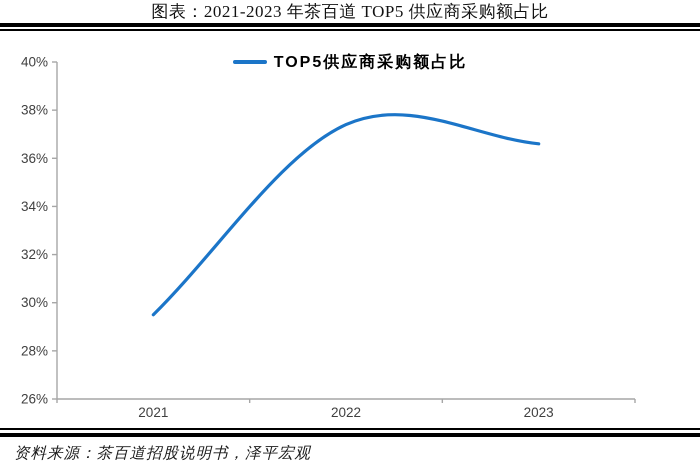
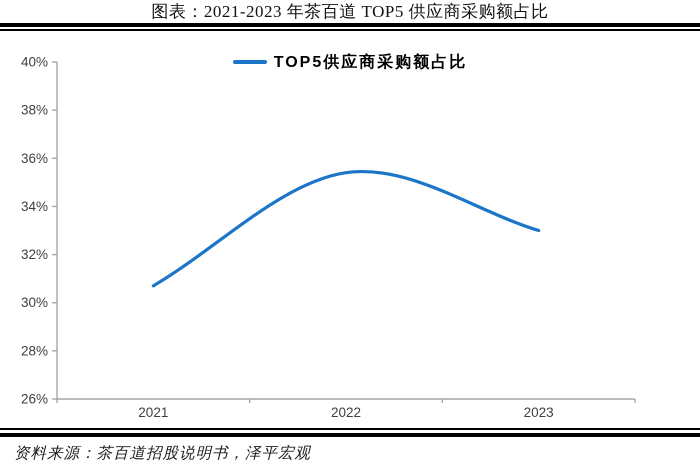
2021: 29.5% -> 30.7%
2022: 37.4% -> 35.4%
2023: 36.6% -> 33.0%
